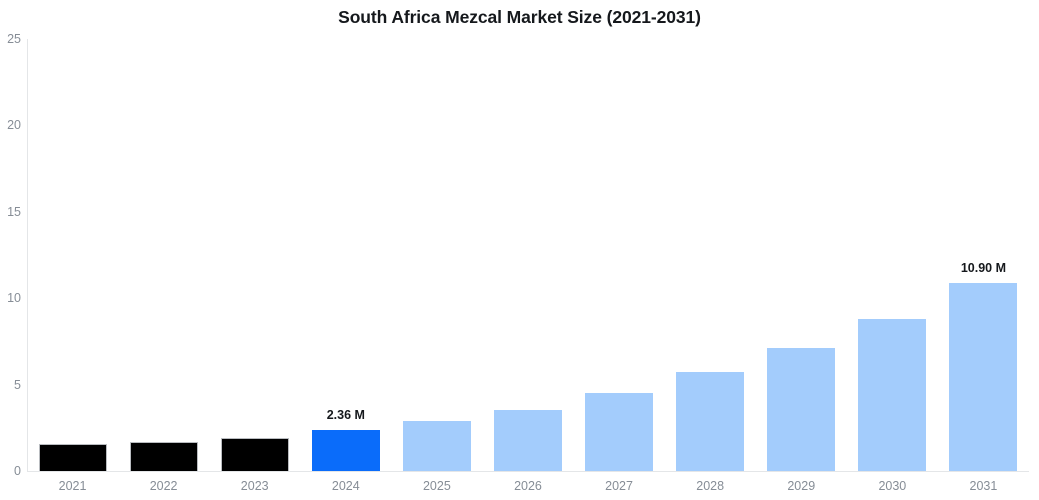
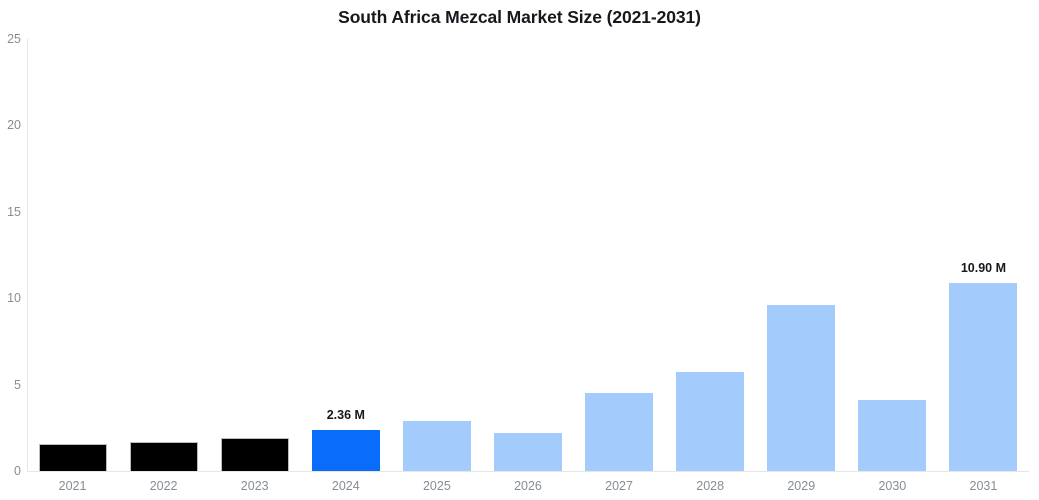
2026: 3.5 -> 2.2
2029: 7.1 -> 9.6
2030: 8.8 -> 4.1
